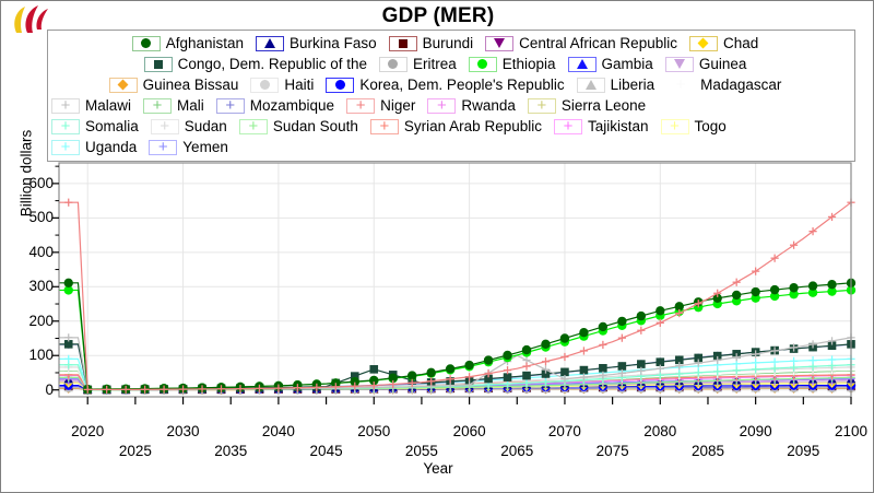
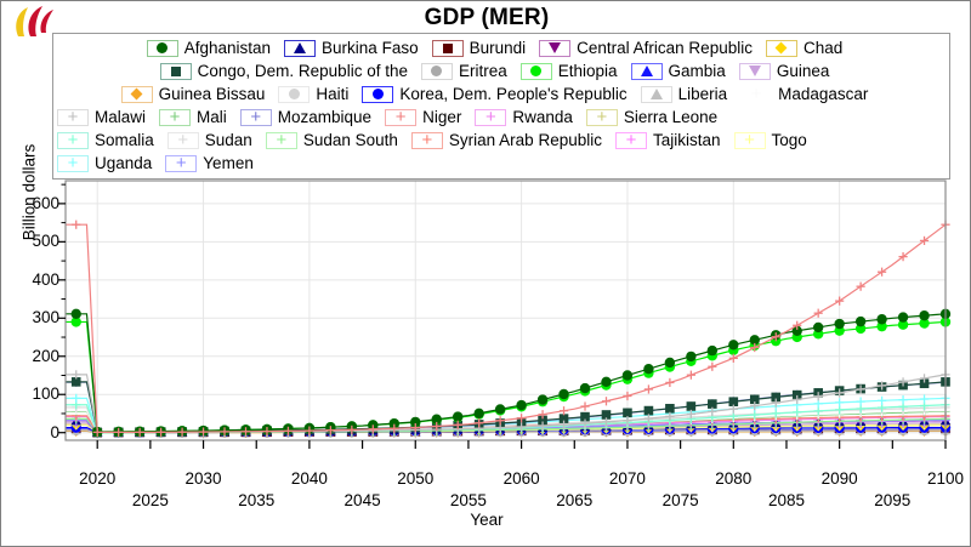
Congo, Dem. Republic of the/2050: 60 -> 10
Malawi/2065: 100 -> 20
